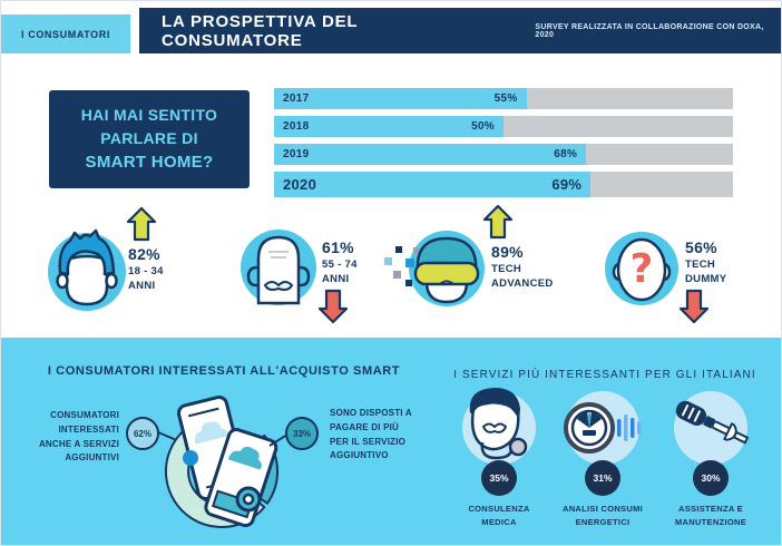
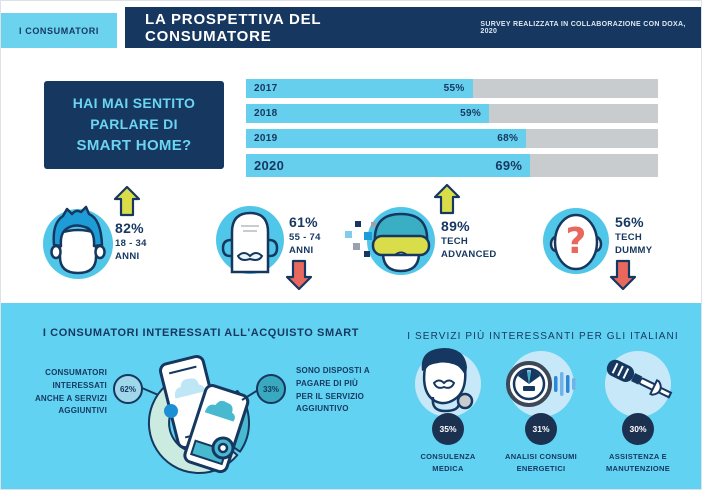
2018: 50% -> 59%
